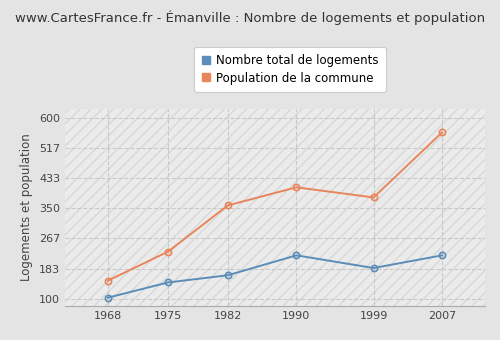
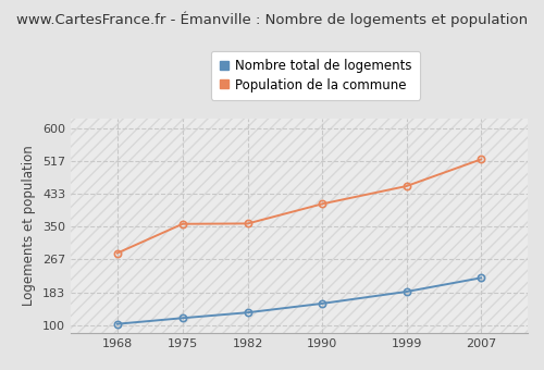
Population de la commune/1968: 150 -> 283
Nombre total de logements/1975: 145 -> 118
Population de la commune/1975: 230 -> 357
Nombre total de logements/1982: 165 -> 132
Nombre total de logements/1990: 220 -> 155
Population de la commune/1999: 380 -> 453
Population de la commune/2007: 560 -> 521
